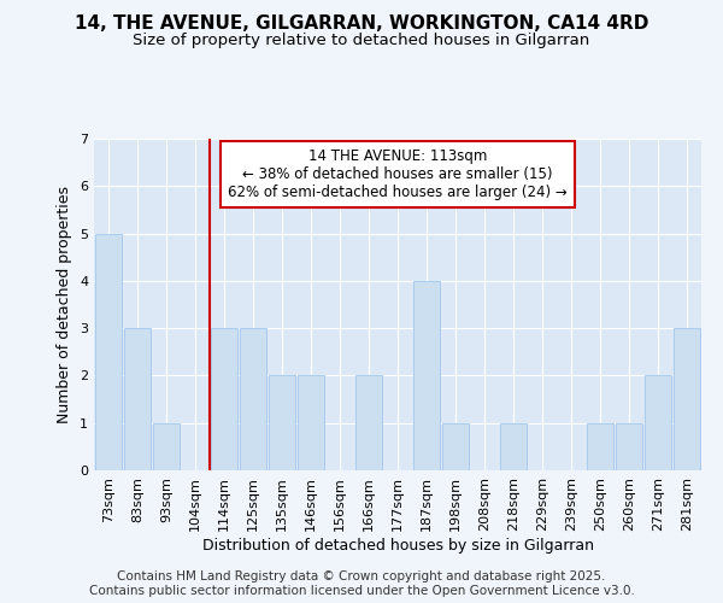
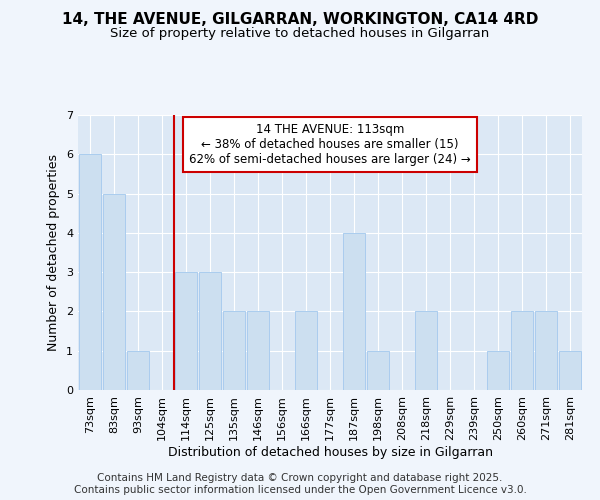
73sqm: 5 -> 6
83sqm: 3 -> 5
218sqm: 1 -> 2
260sqm: 1 -> 2
281sqm: 3 -> 1
